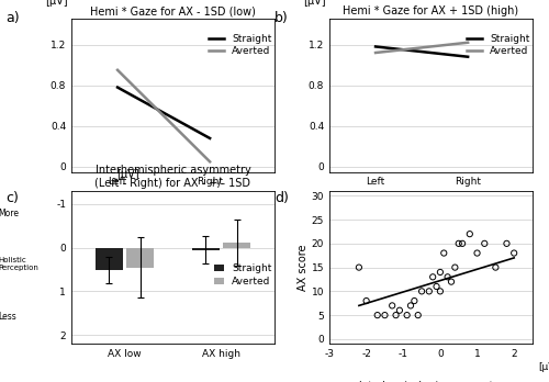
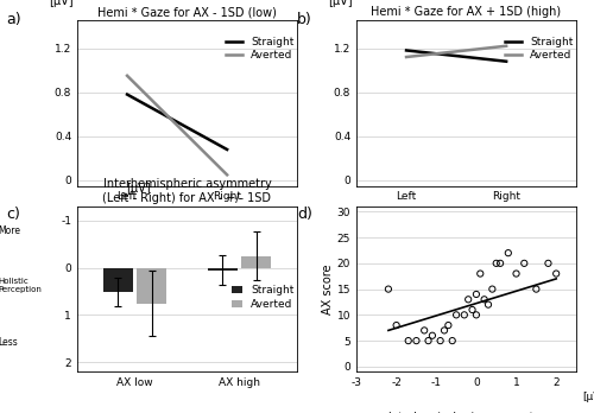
Interhemispheric asymmetry (Left - Right) for AX - +/- 1SD/Averted/AX low: 0.45 -> 0.75
Interhemispheric asymmetry (Left - Right) for AX - +/- 1SD/Averted/AX high: -0.12 -> -0.25
